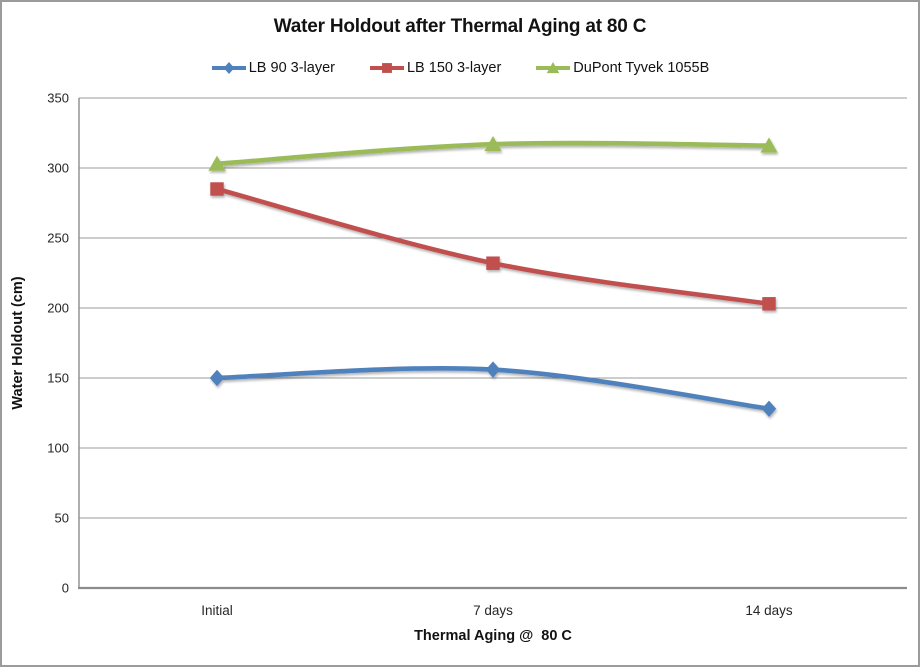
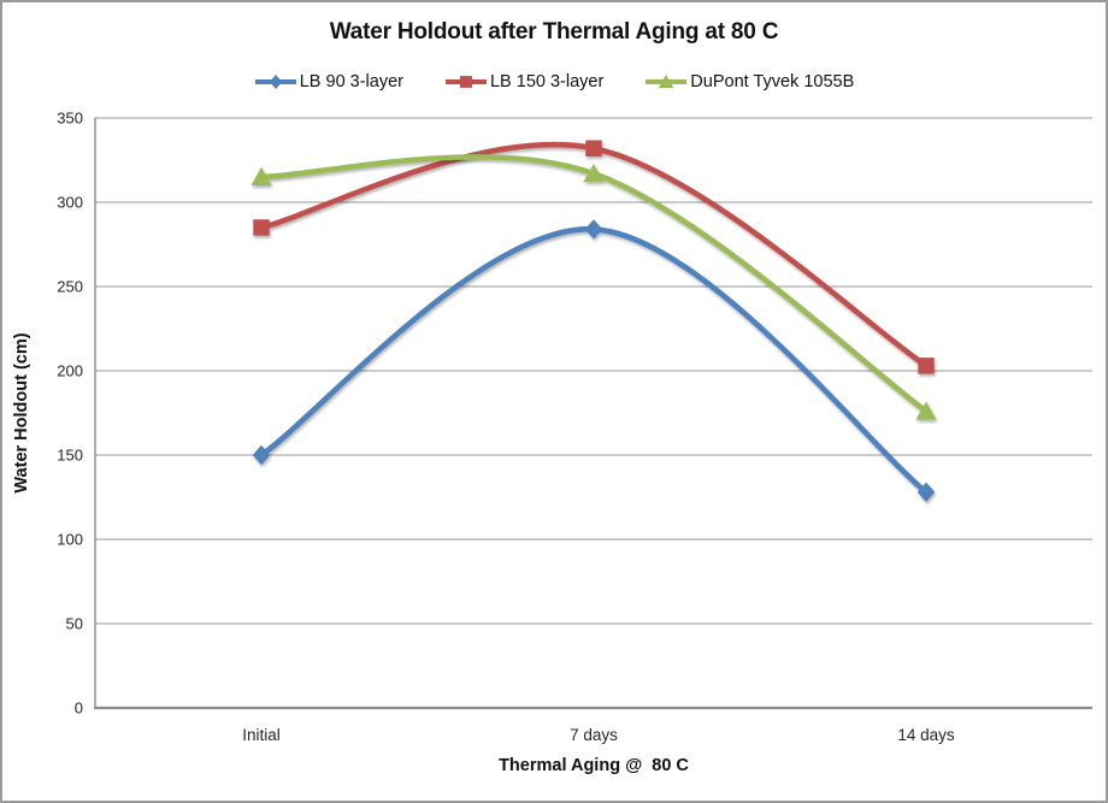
DuPont Tyvek 1055B/Initial: 303 -> 315
LB 90 3-layer/7 days: 156 -> 284
LB 150 3-layer/7 days: 232 -> 332
DuPont Tyvek 1055B/14 days: 316 -> 176
